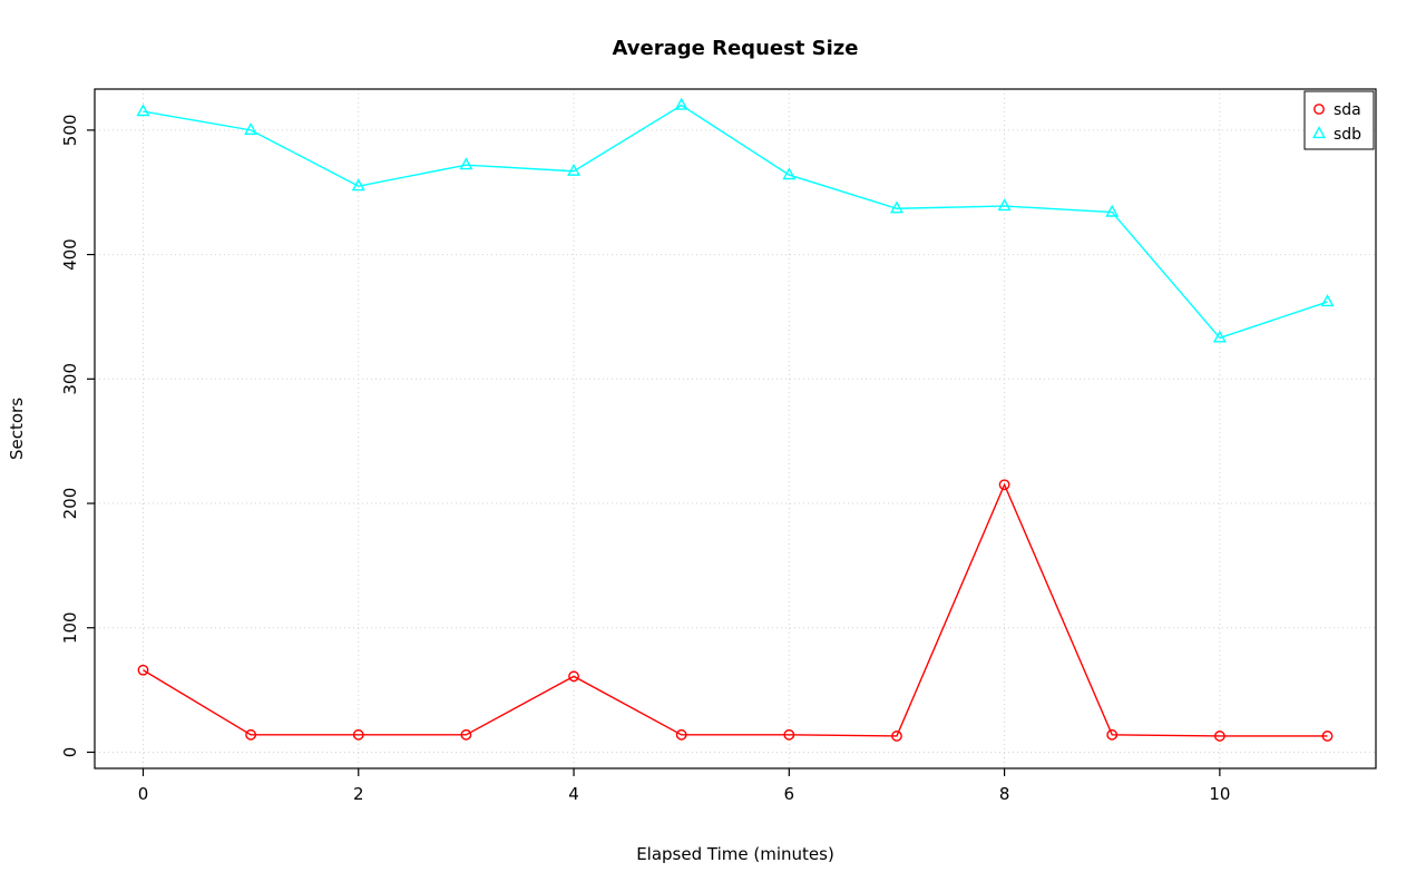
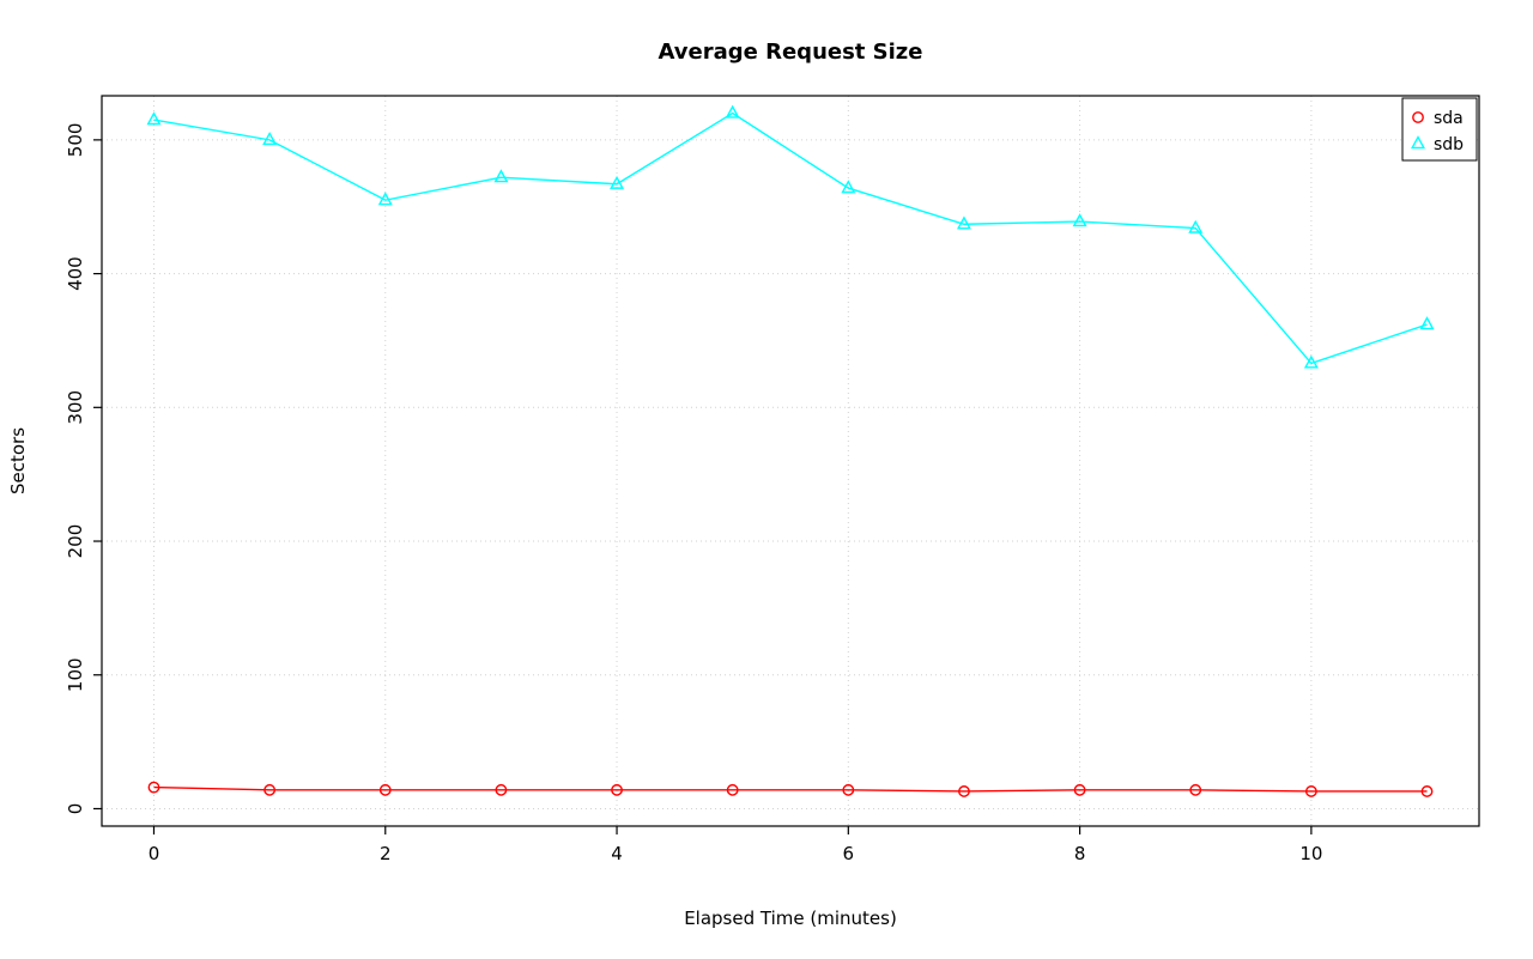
sda/0: 66 -> 16
sda/4: 61 -> 14
sda/8: 215 -> 14
